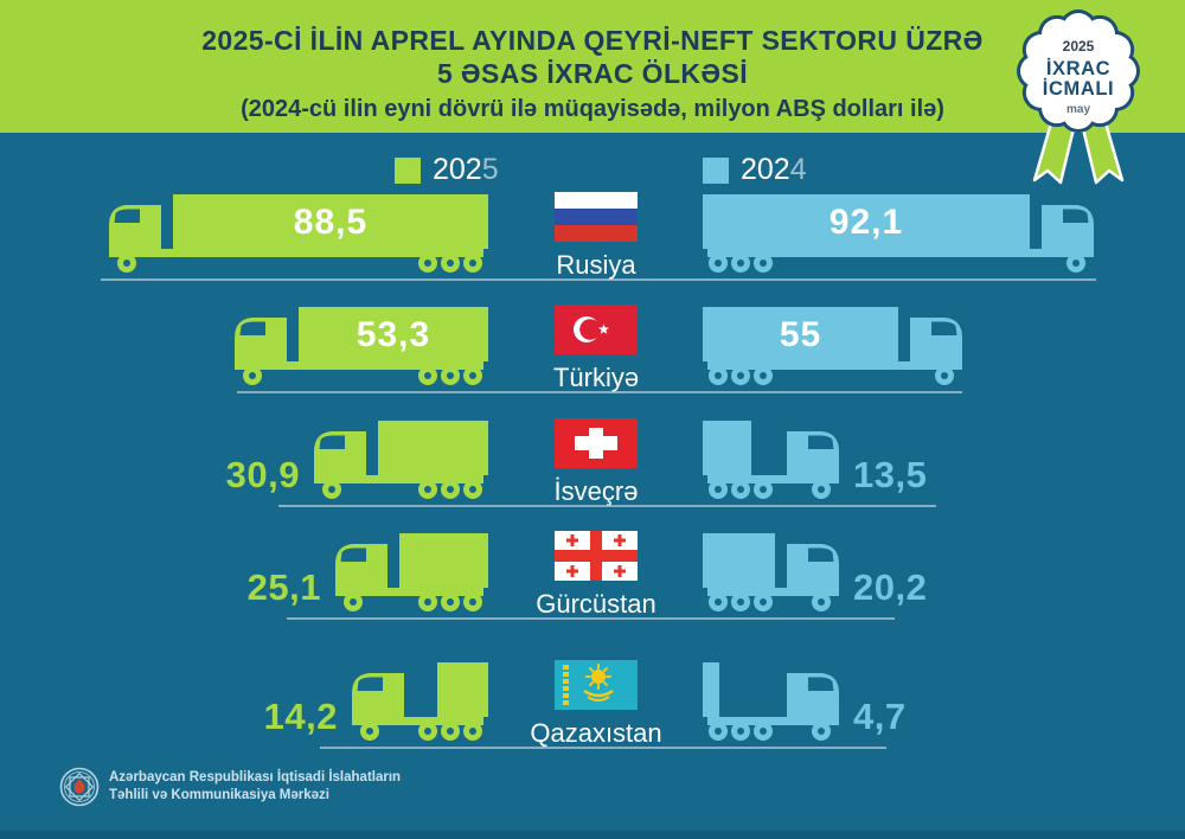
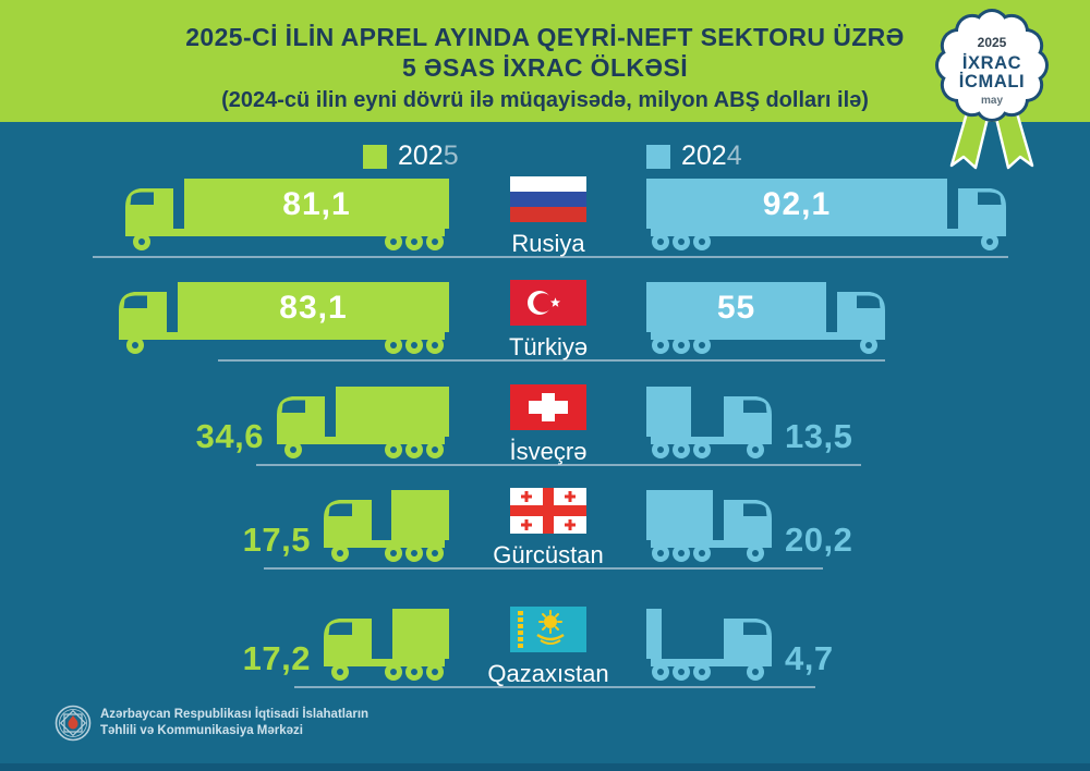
2025/Rusiya: 88,5 -> 81,1
2025/Türkiyə: 53,3 -> 83,1
2025/İsveçrə: 30,9 -> 34,6
2025/Gürcüstan: 25,1 -> 17,5
2025/Qazaxıstan: 14,2 -> 17,2
